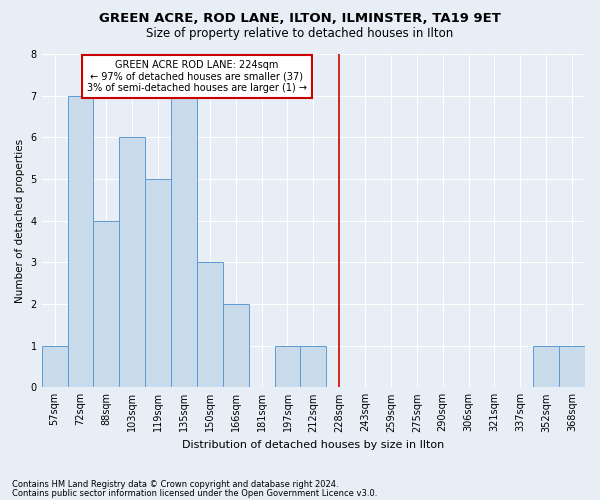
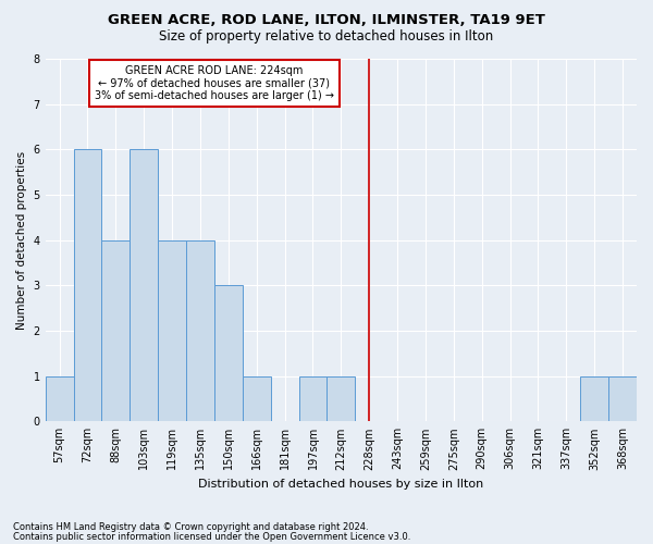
72sqm: 7 -> 6
119sqm: 5 -> 4
135sqm: 7 -> 4
166sqm: 2 -> 1
